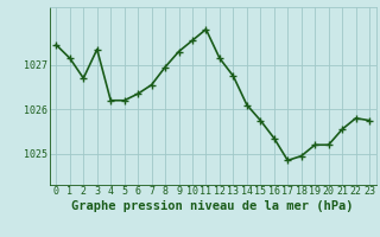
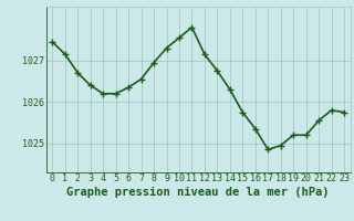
3: 1027.35 -> 1026.40
14: 1026.10 -> 1026.30
